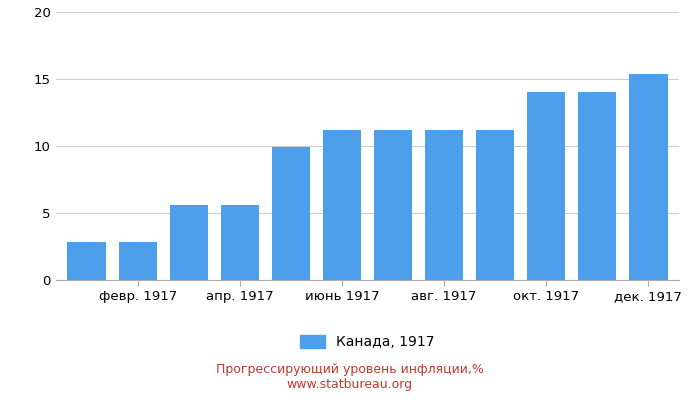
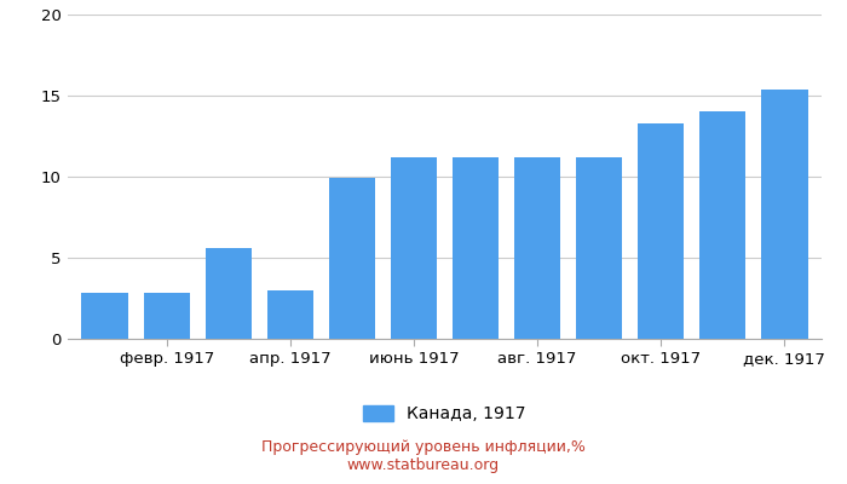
апр. 1917: 5.6 -> 3.0
окт. 1917: 14.0 -> 13.3
